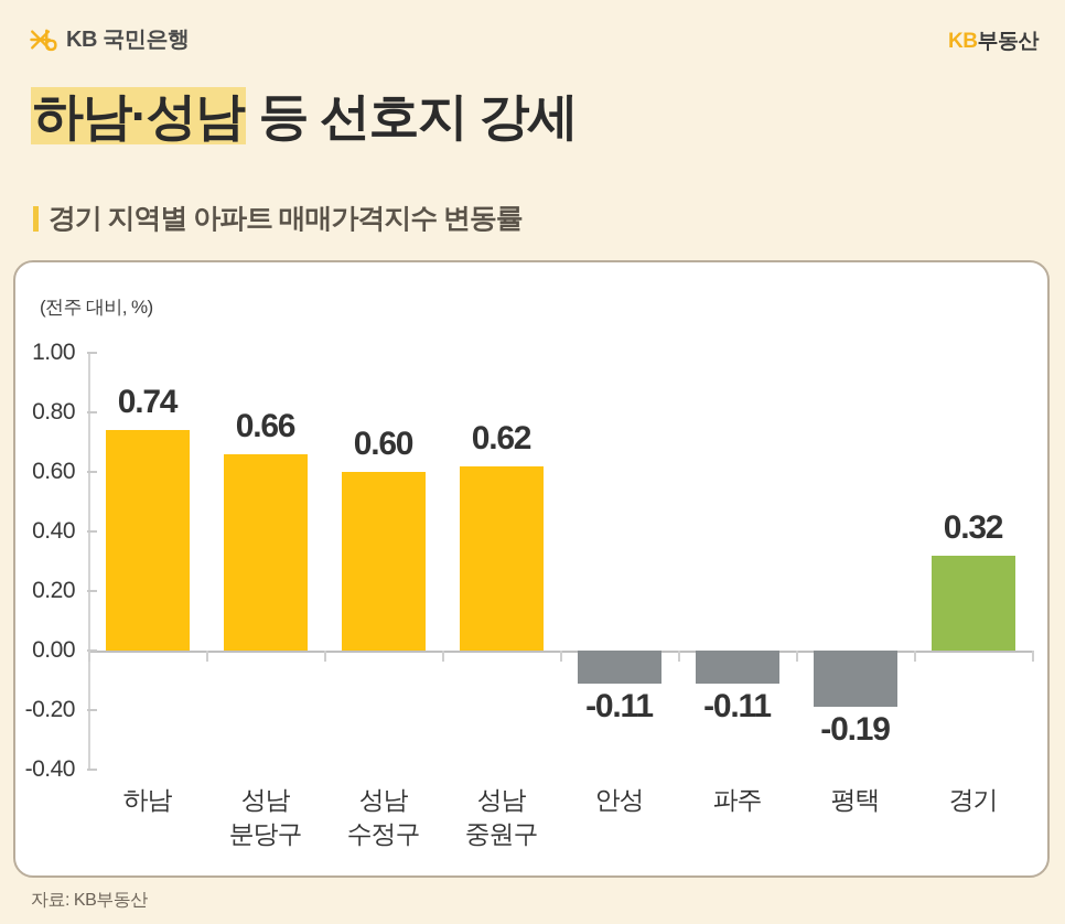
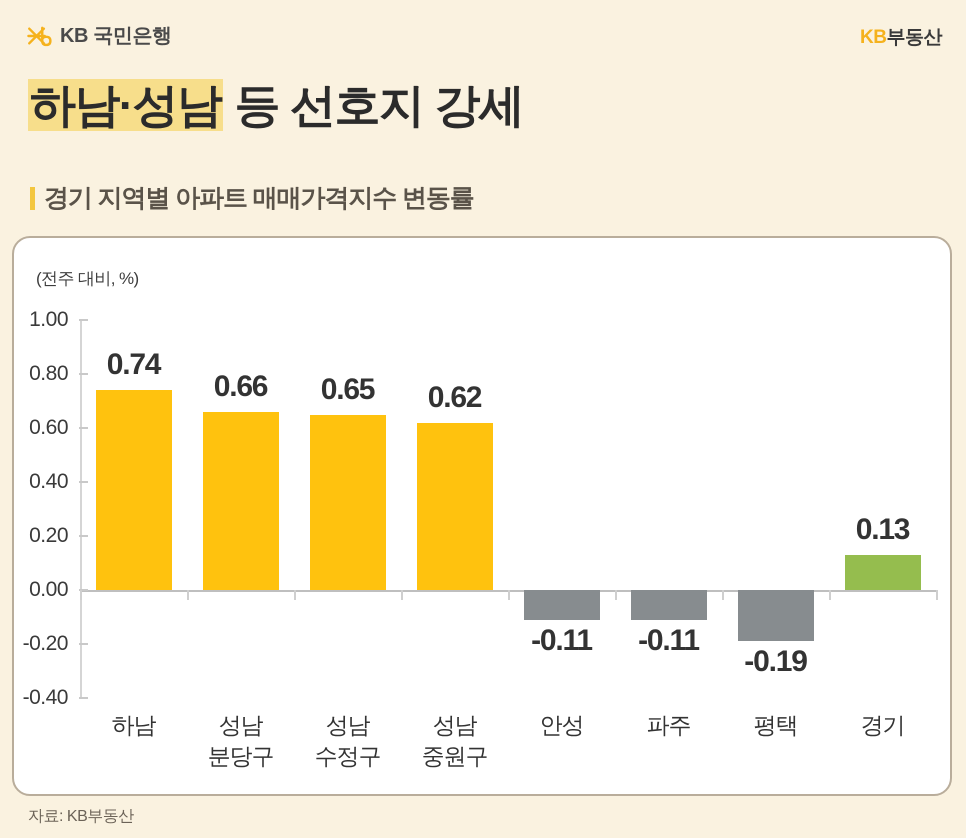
성남 수정구: 0.60 -> 0.65
경기: 0.32 -> 0.13
